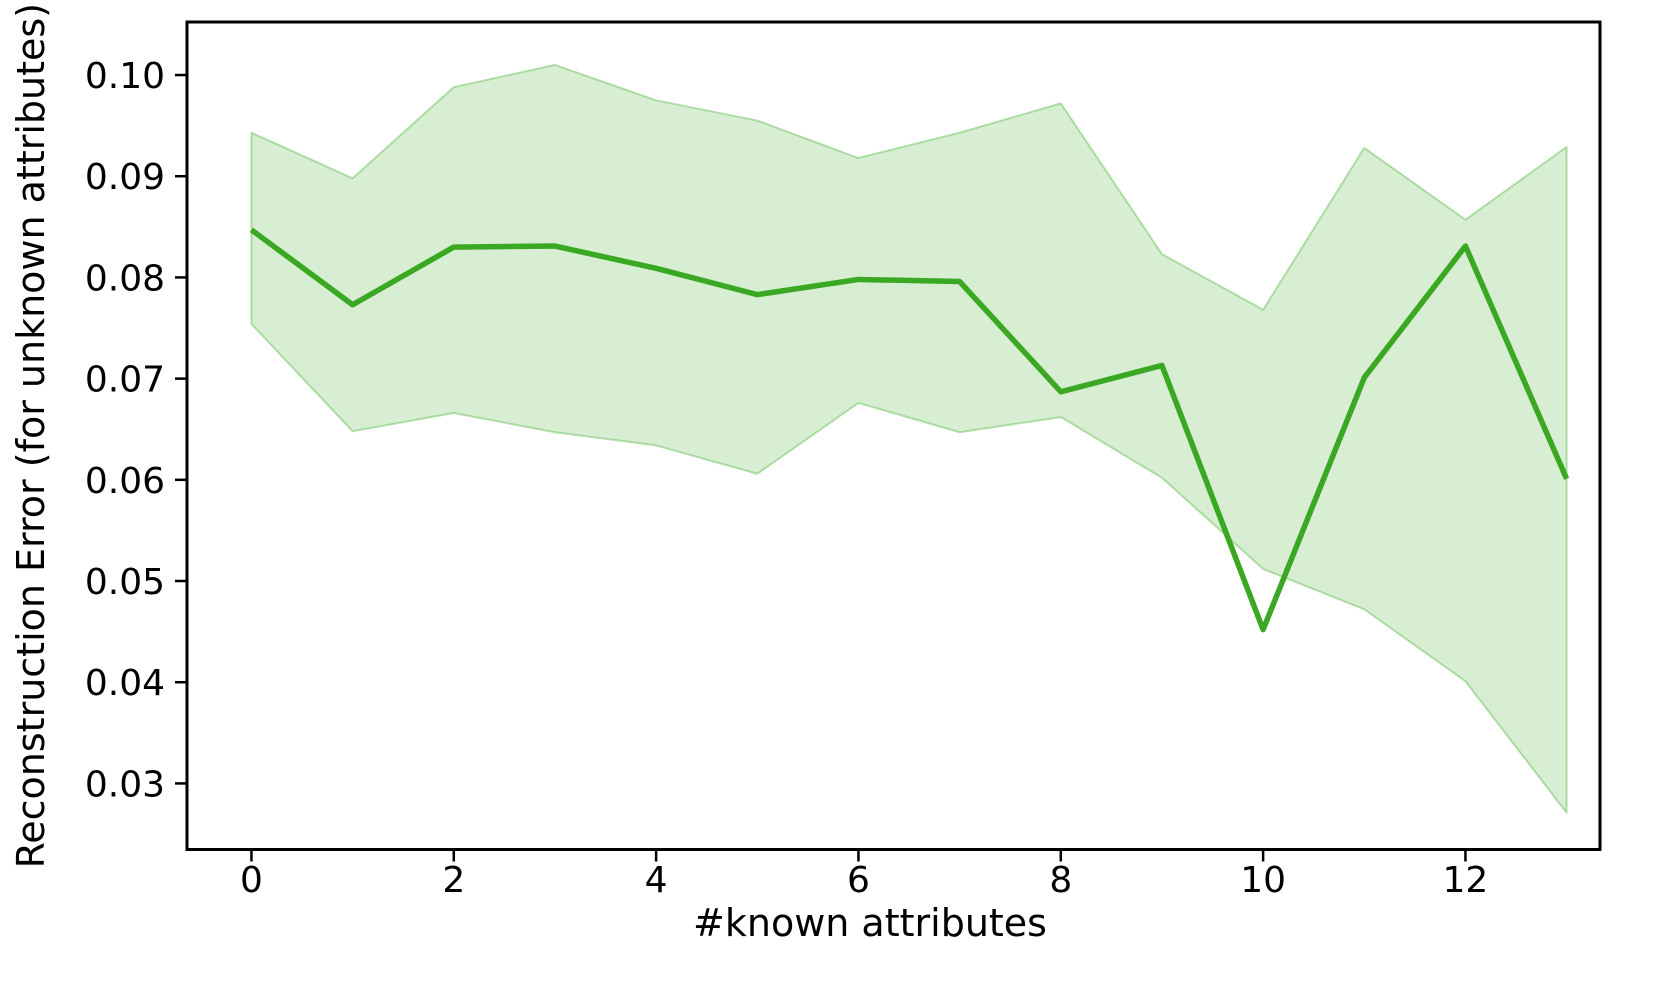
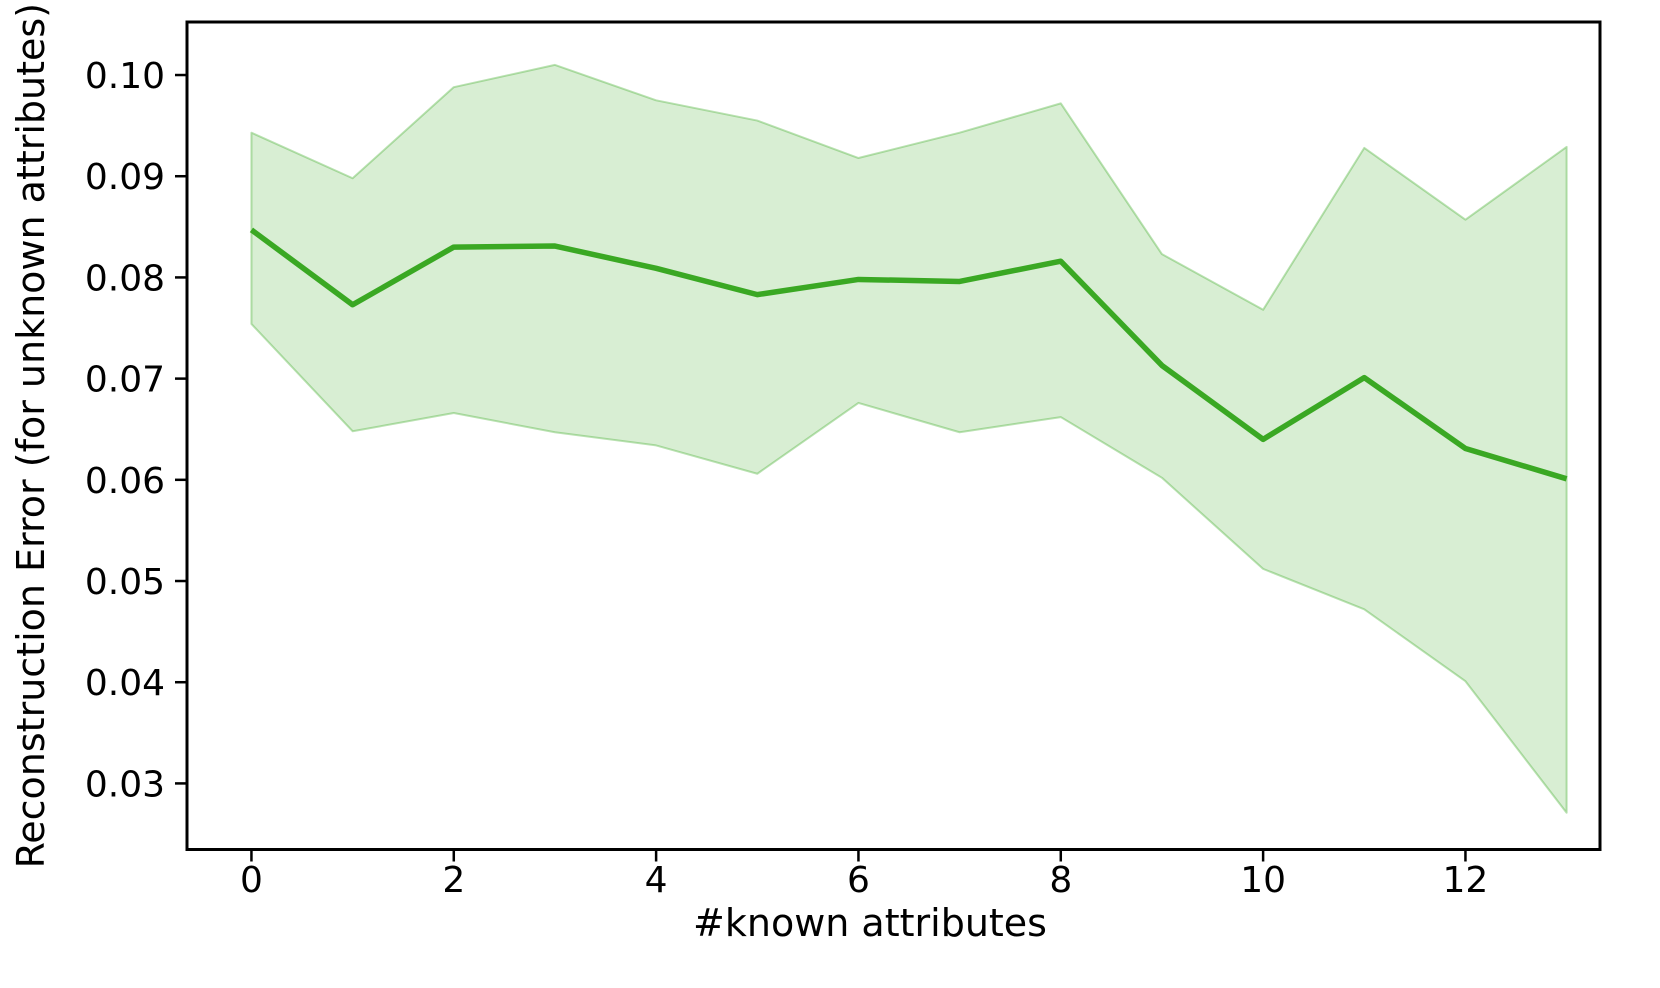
8: 0.0687 -> 0.0816
10: 0.0452 -> 0.0640
12: 0.0831 -> 0.0631
